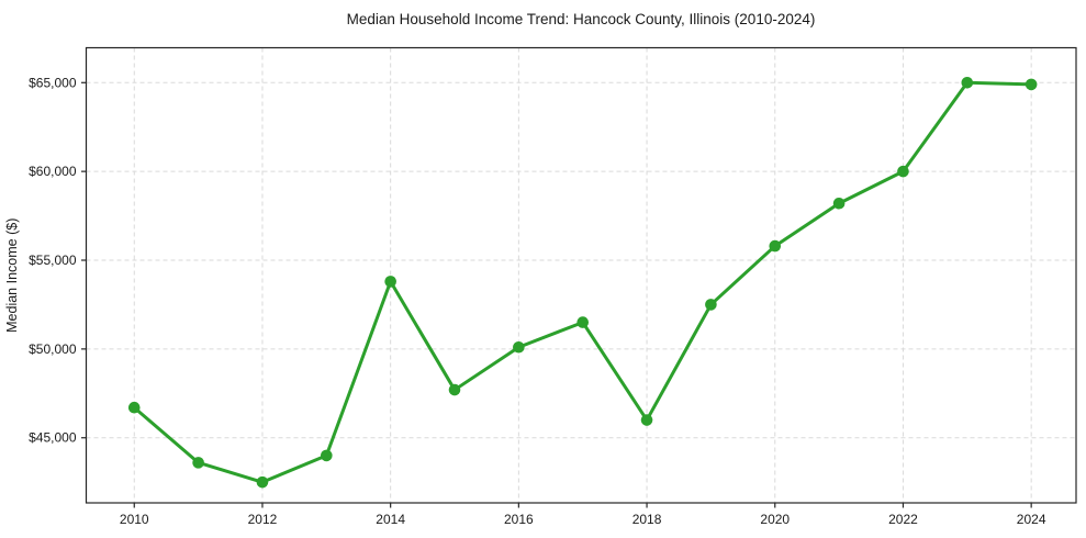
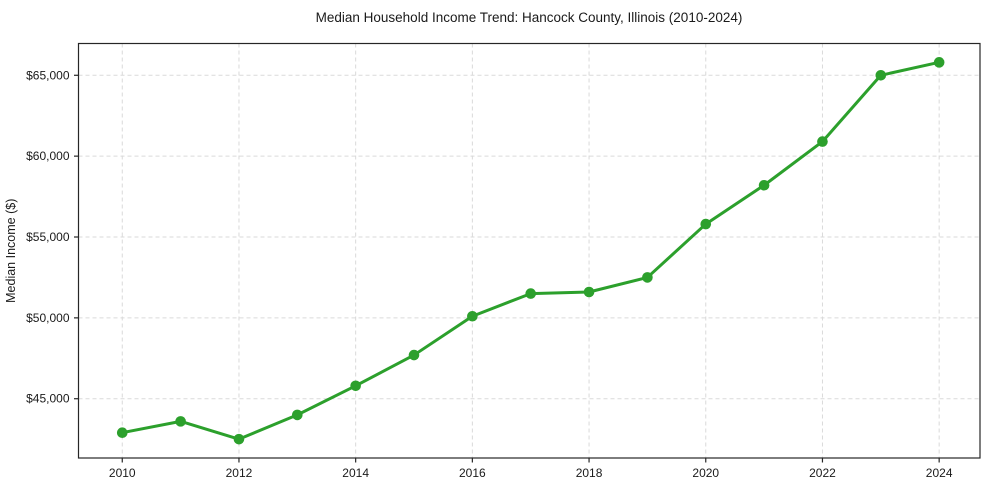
2010: $46700 -> $42900
2014: $53800 -> $45800
2018: $46000 -> $51600
2022: $60000 -> $60900
2024: $64900 -> $65800
